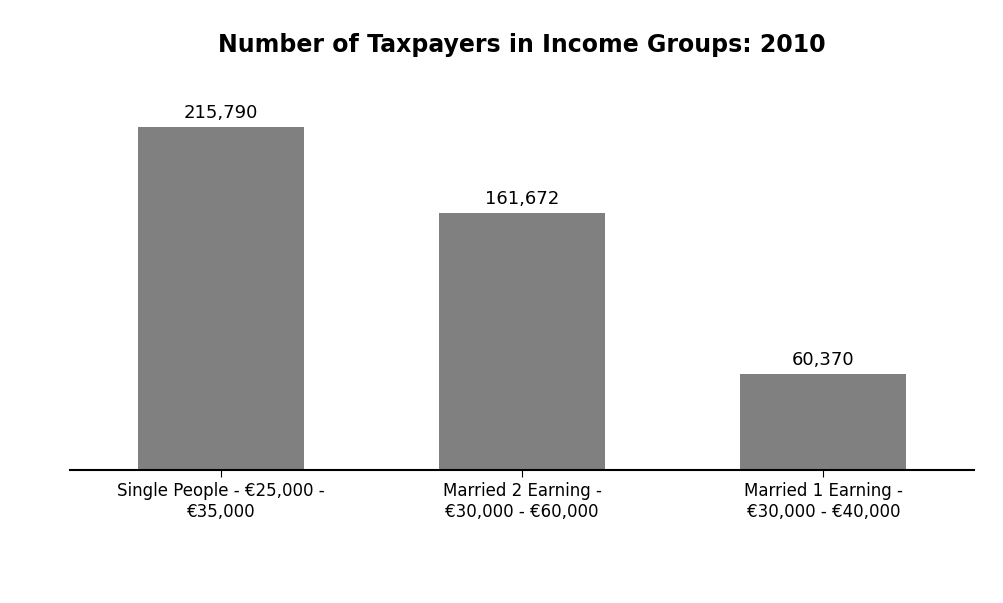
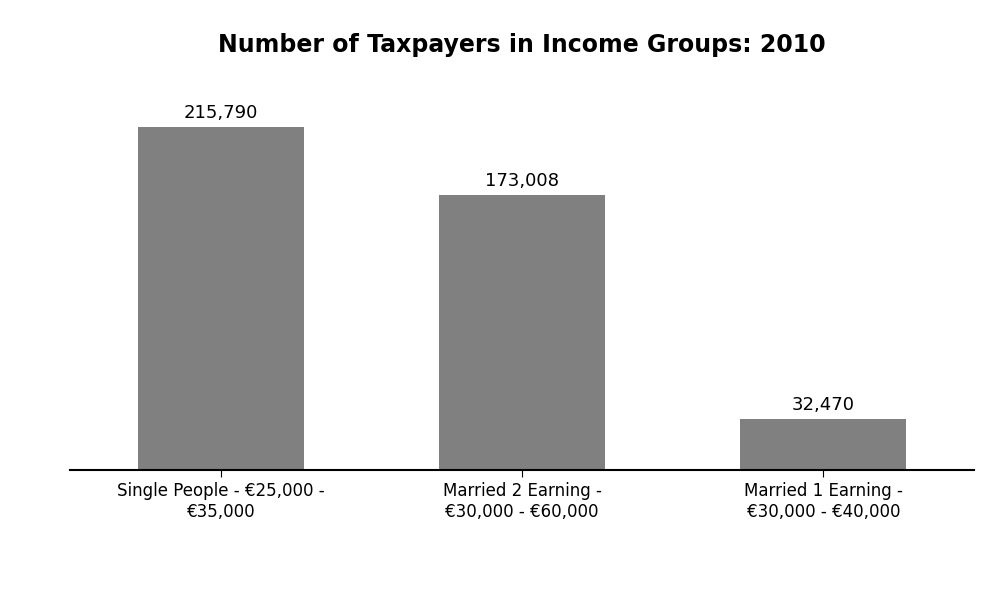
Married 2 Earning - €30,000 - €60,000: 161,672 -> 173,008
Married 1 Earning - €30,000 - €40,000: 60,370 -> 32,470
